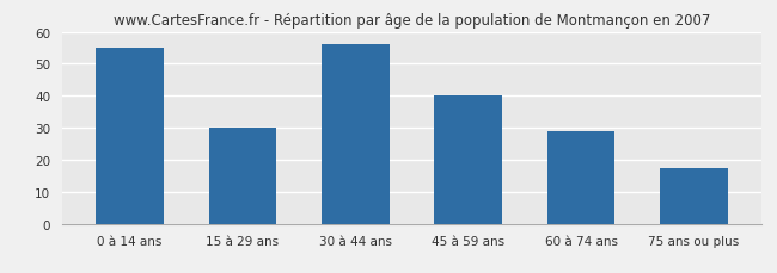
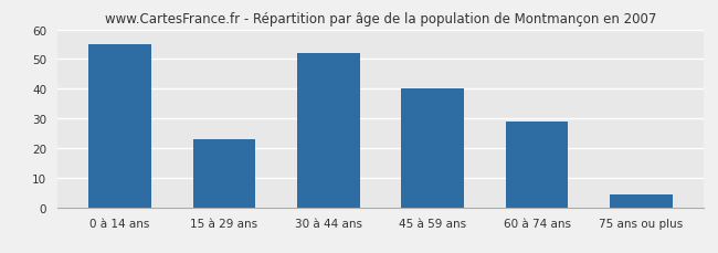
15 à 29 ans: 30.0 -> 23.0
30 à 44 ans: 56.0 -> 52.0
75 ans ou plus: 17.5 -> 4.5
